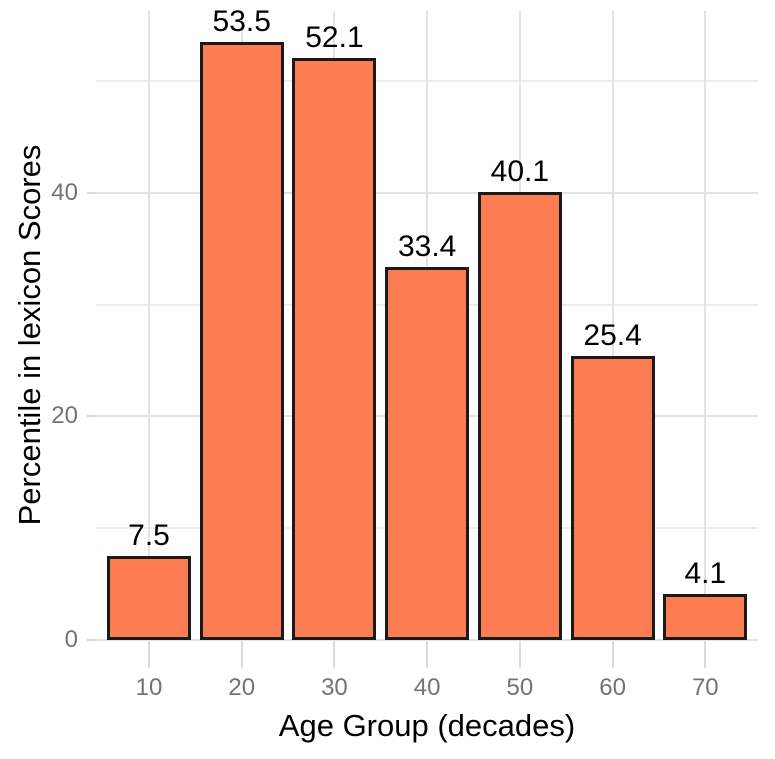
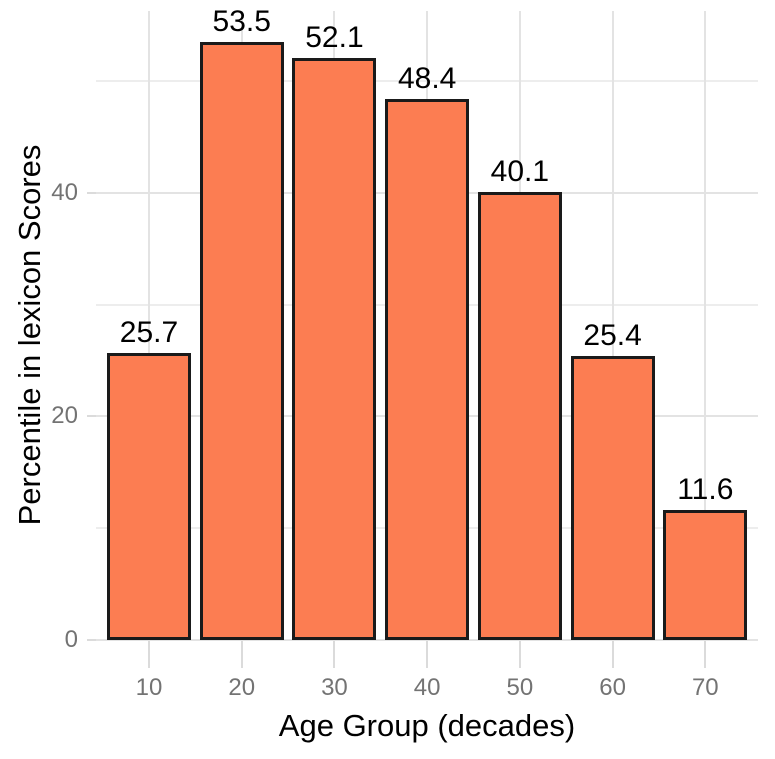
10: 7.5 -> 25.7
40: 33.4 -> 48.4
70: 4.1 -> 11.6
